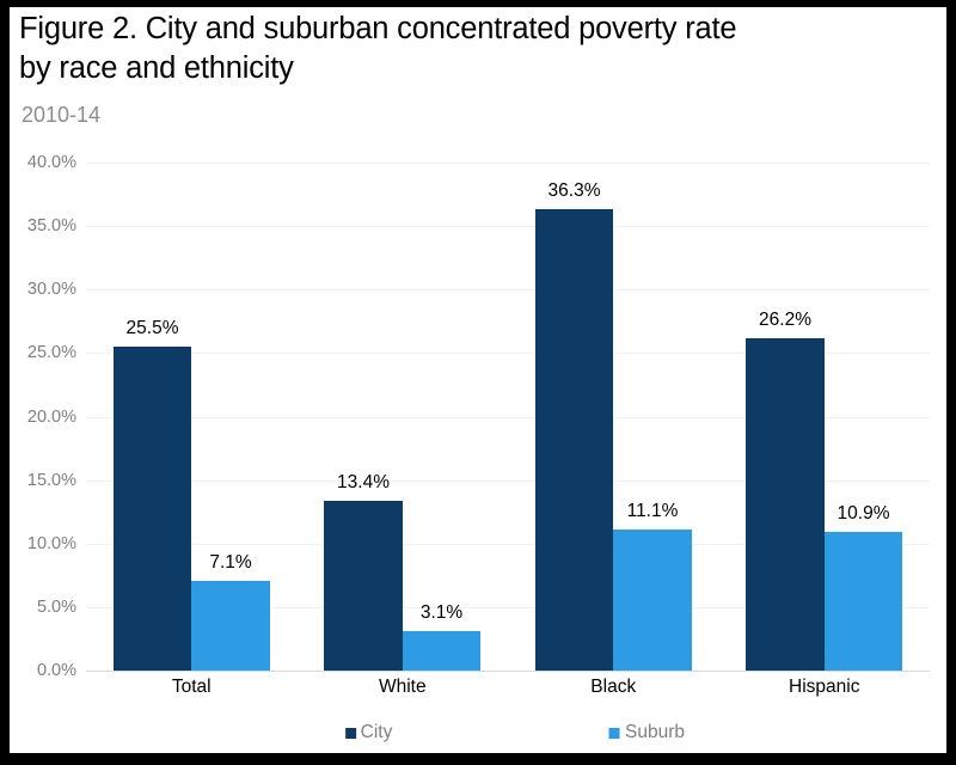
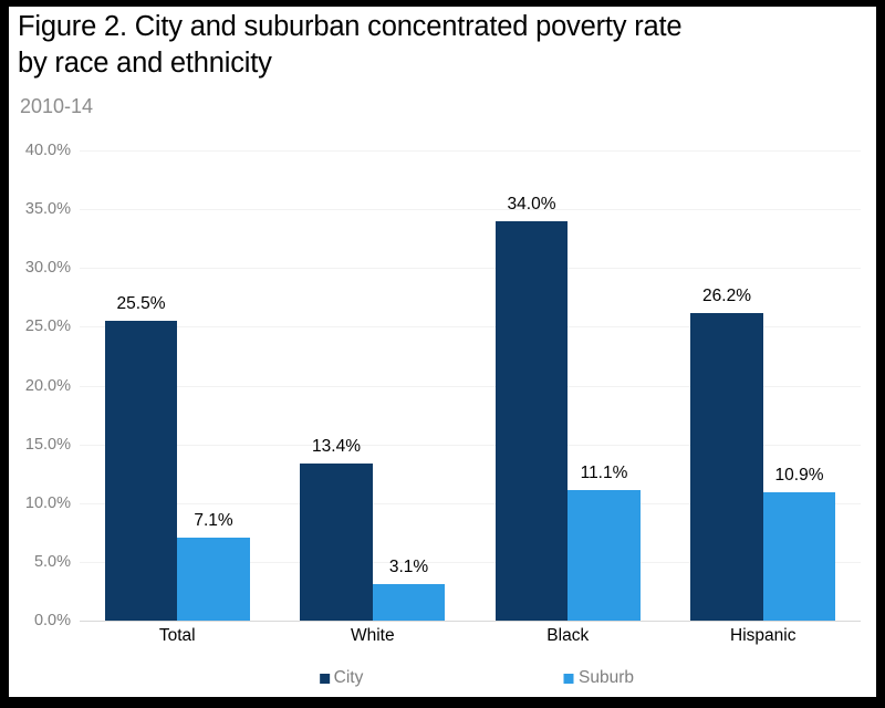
City/Black: 36.3% -> 34.0%
